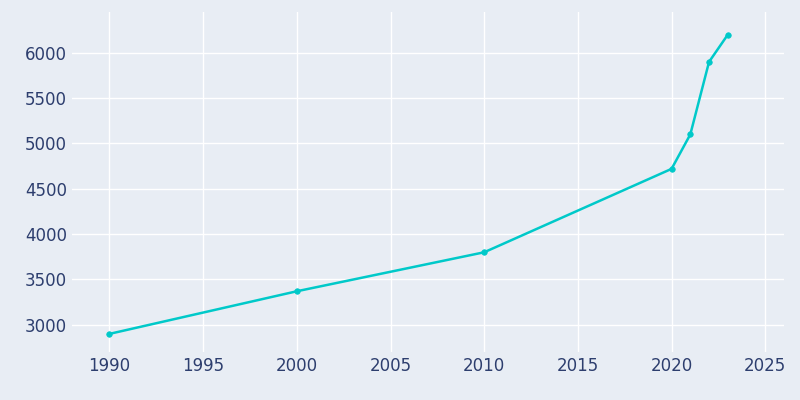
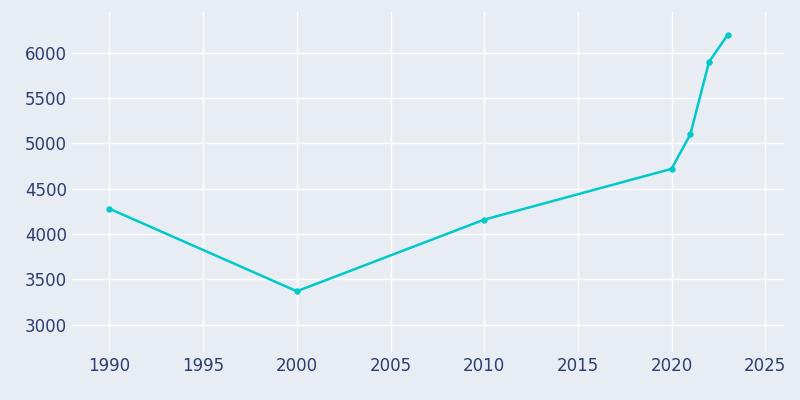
1990: 2900 -> 4280
2010: 3800 -> 4160
